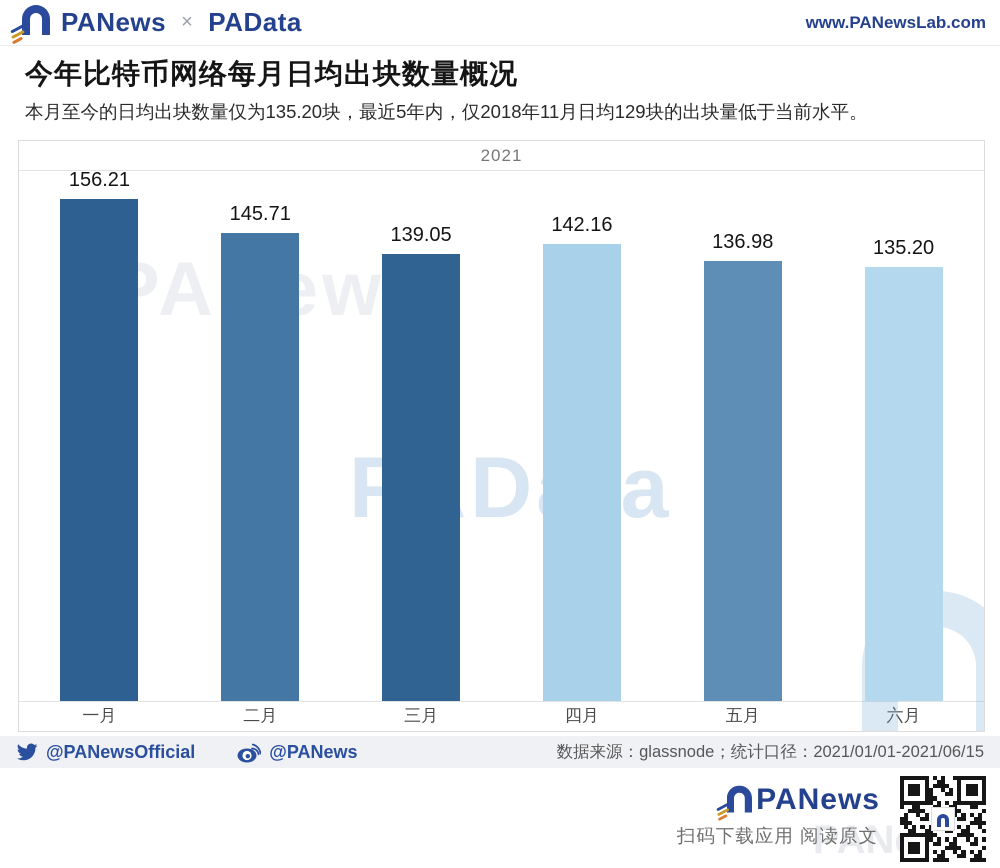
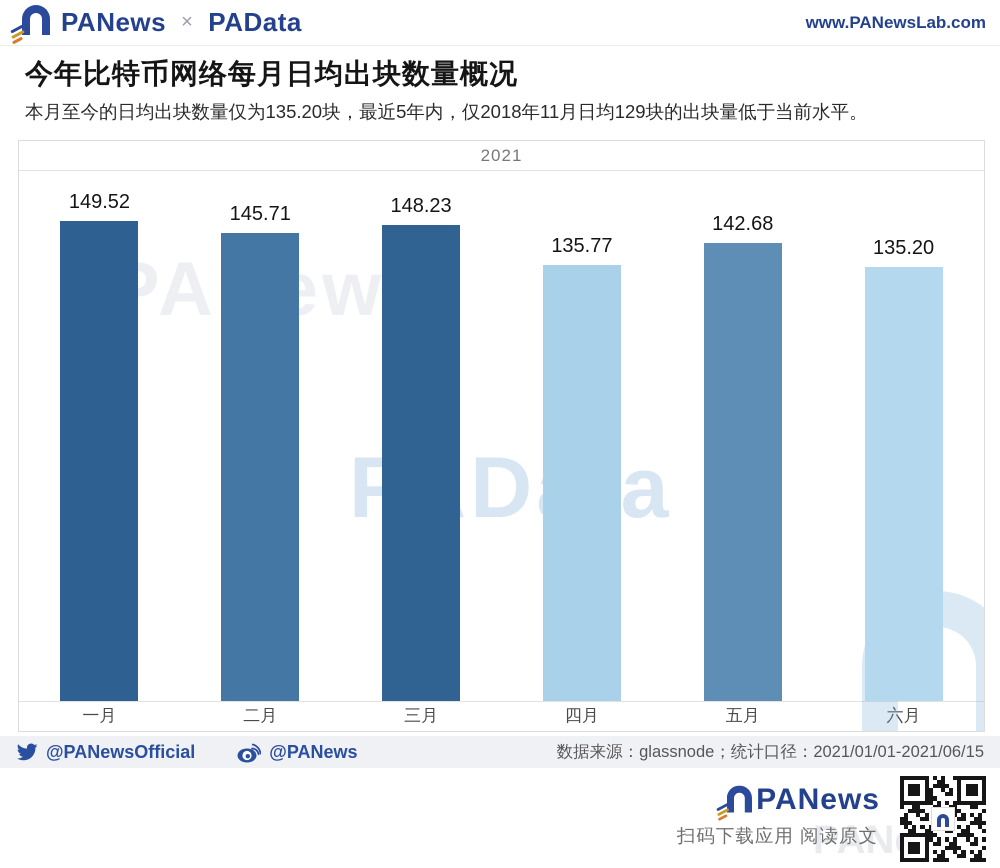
一月: 156.21 -> 149.52
三月: 139.05 -> 148.23
四月: 142.16 -> 135.77
五月: 136.98 -> 142.68
